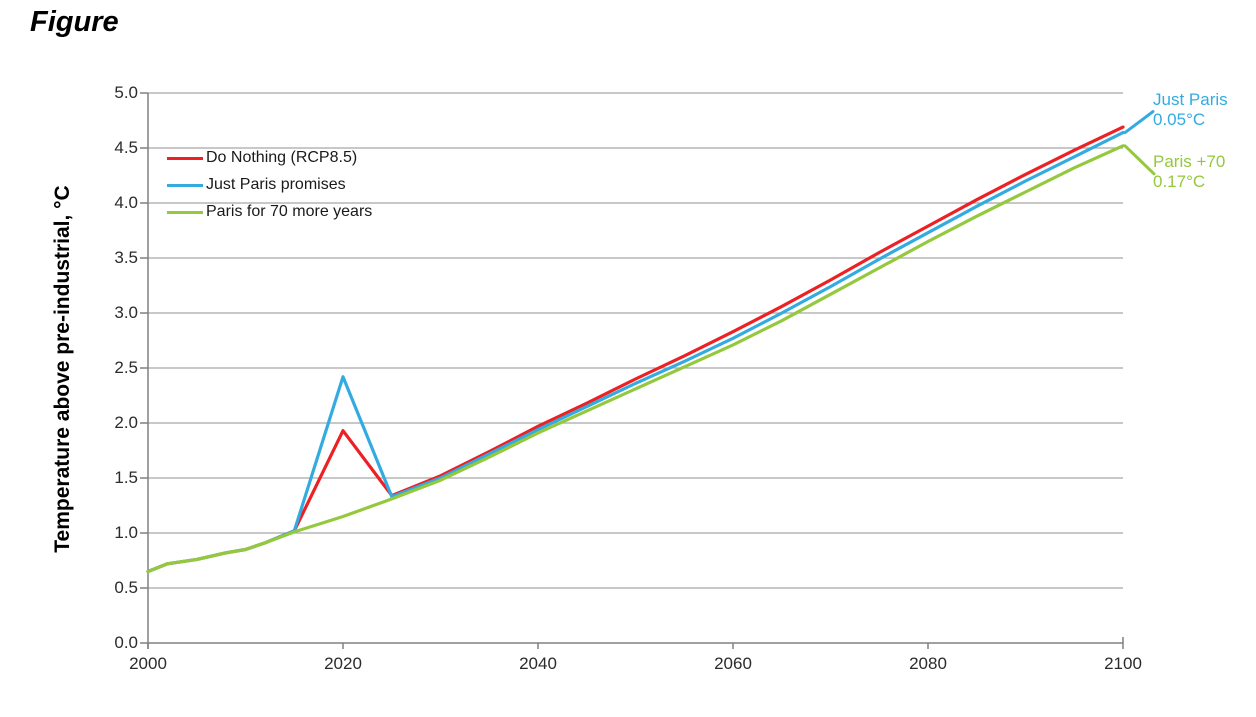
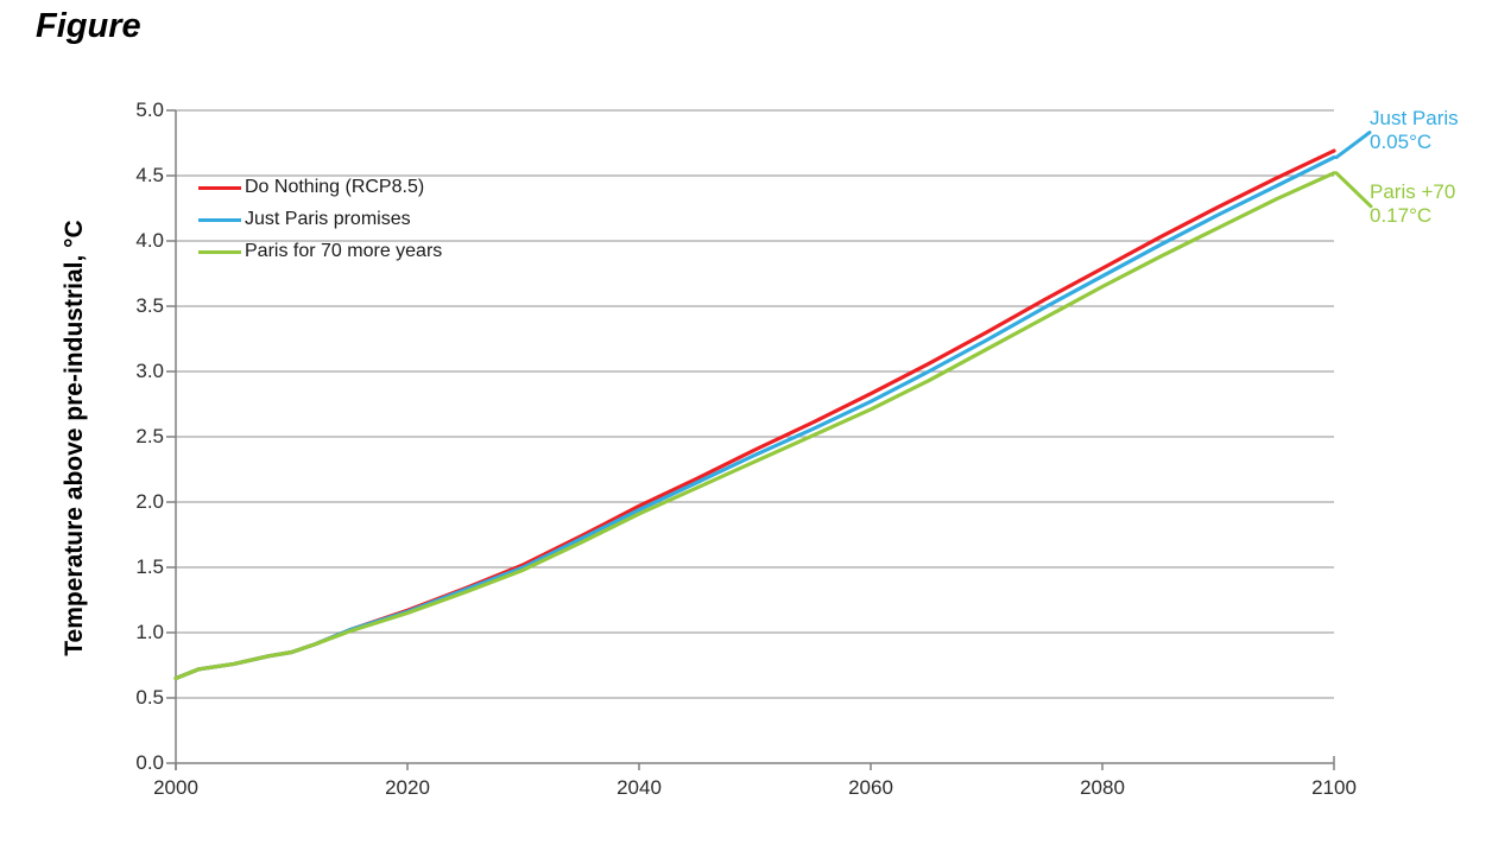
Do Nothing (RCP8.5)/2020: 1.93 -> 1.17
Just Paris promises/2020: 2.42 -> 1.16
